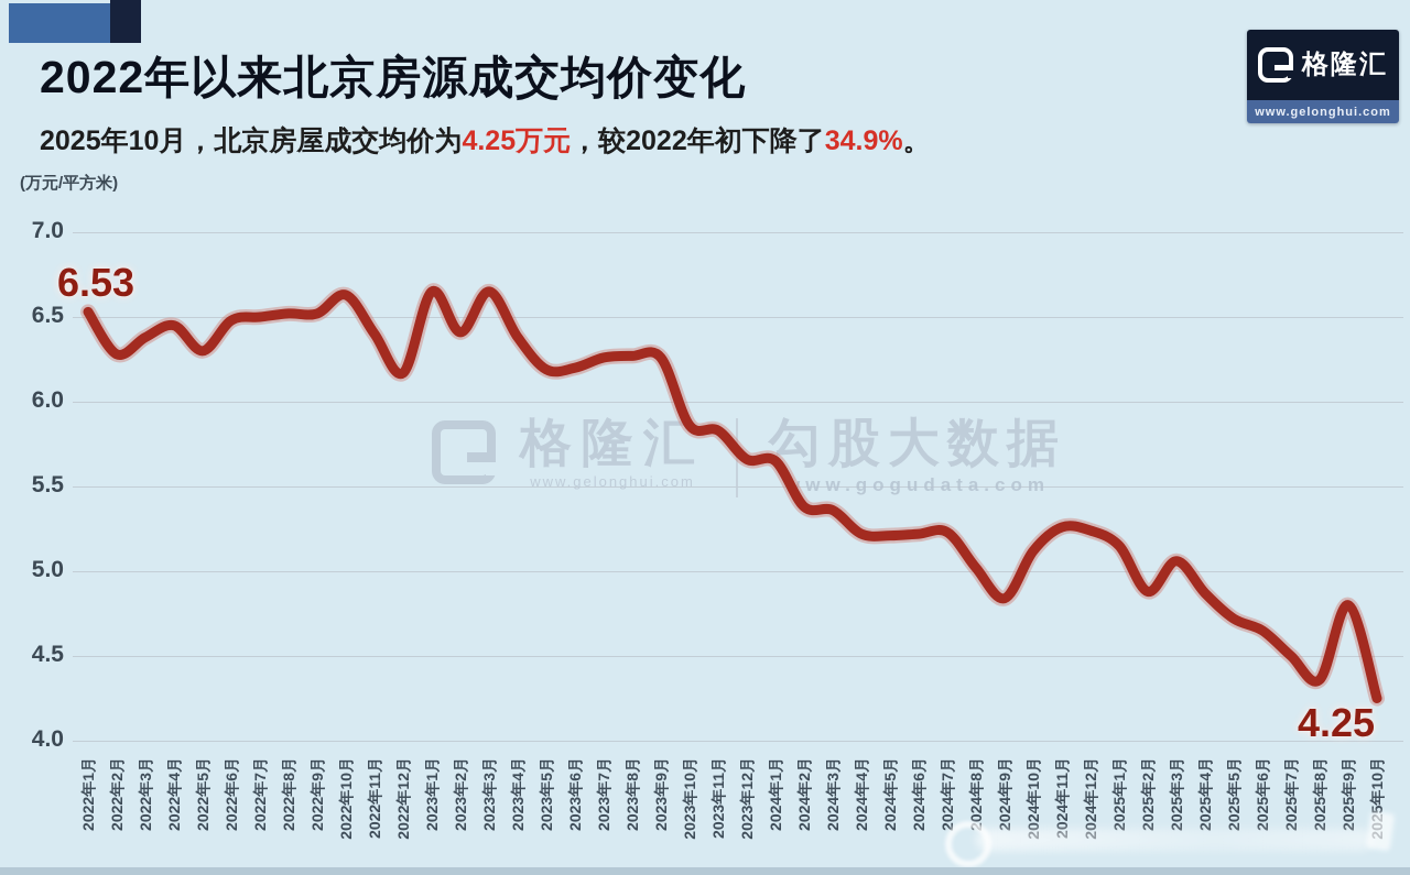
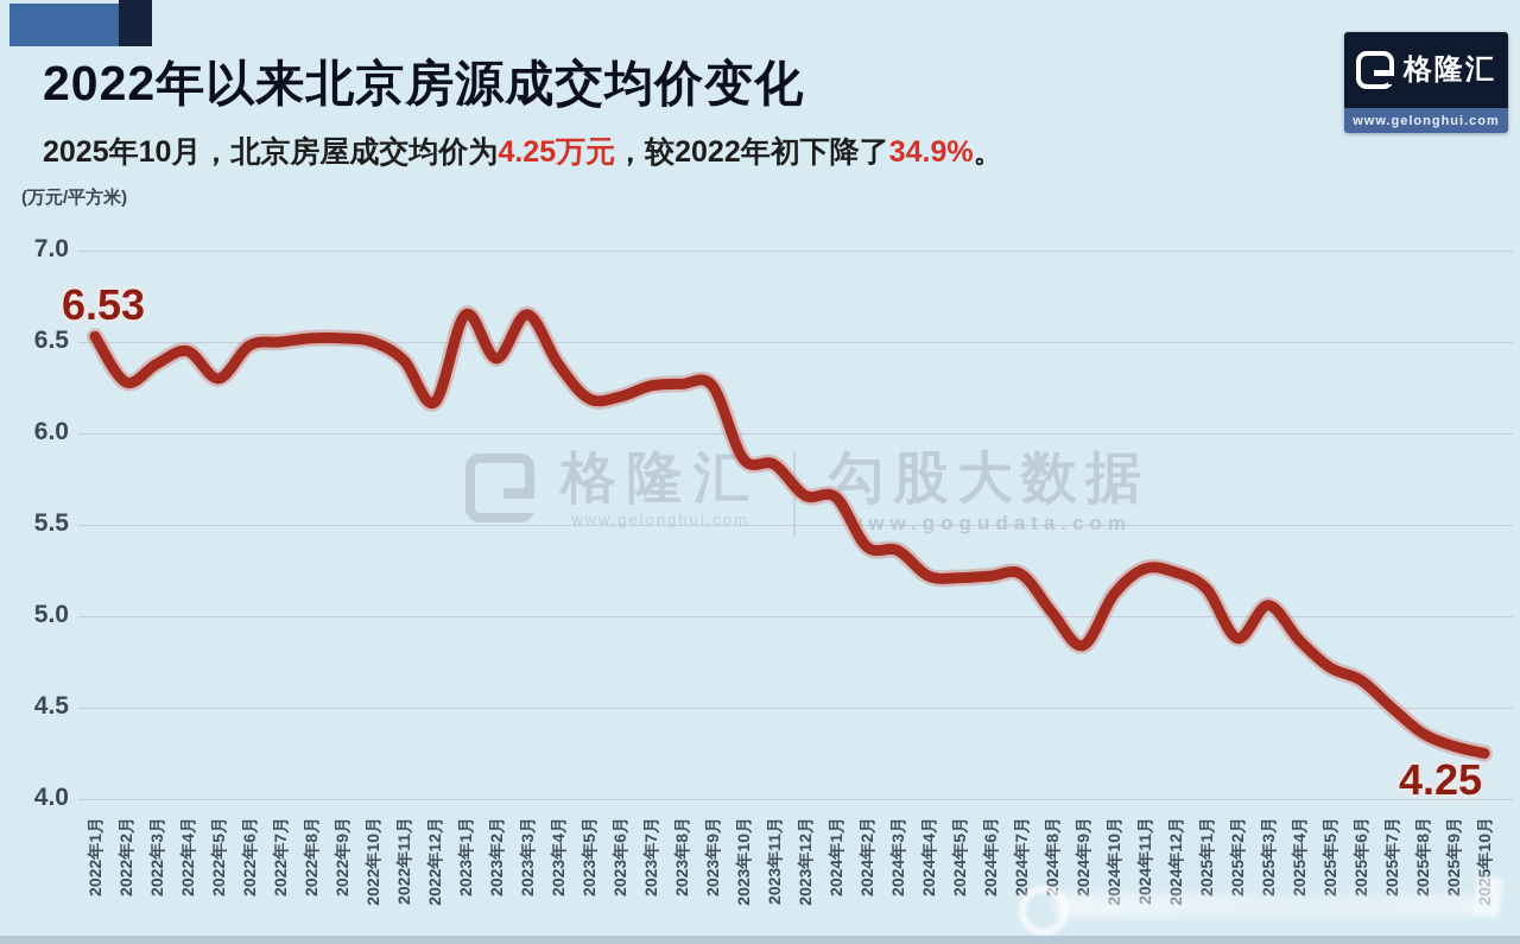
2022年10月: 6.63 -> 6.50
2025年9月: 4.80 -> 4.29
